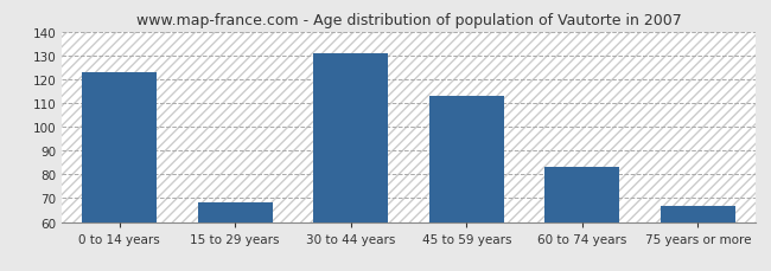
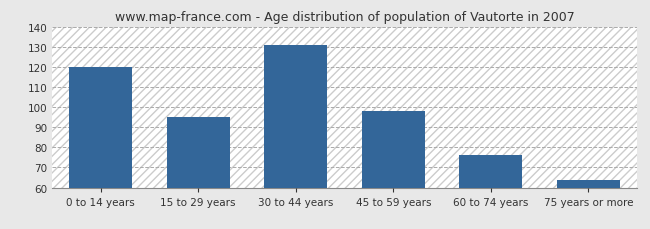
0 to 14 years: 123 -> 120
15 to 29 years: 68 -> 95
45 to 59 years: 113 -> 98
60 to 74 years: 83 -> 76
75 years or more: 67 -> 64
